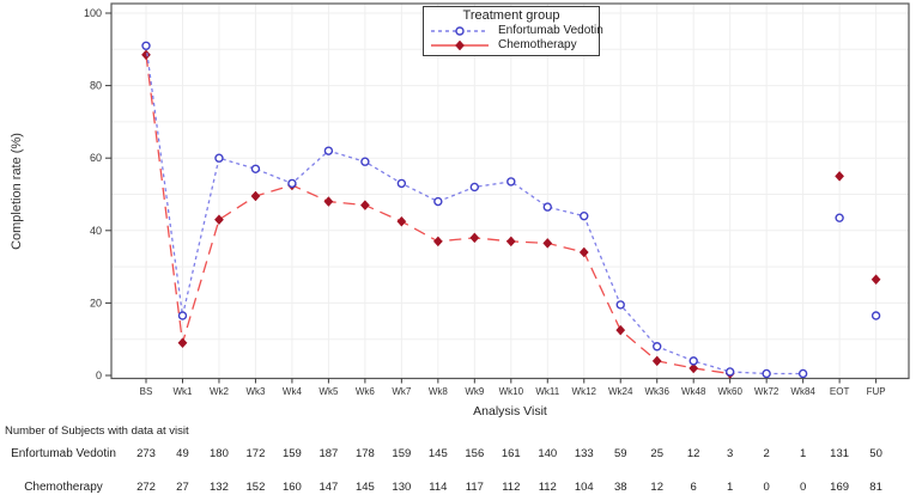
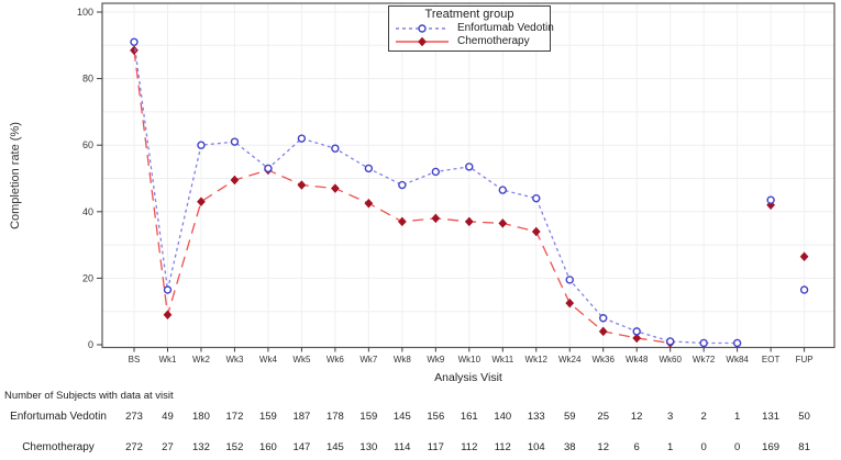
Enfortumab Vedotin/Wk3: 57 -> 61
Chemotherapy/EOT: 55 -> 42
